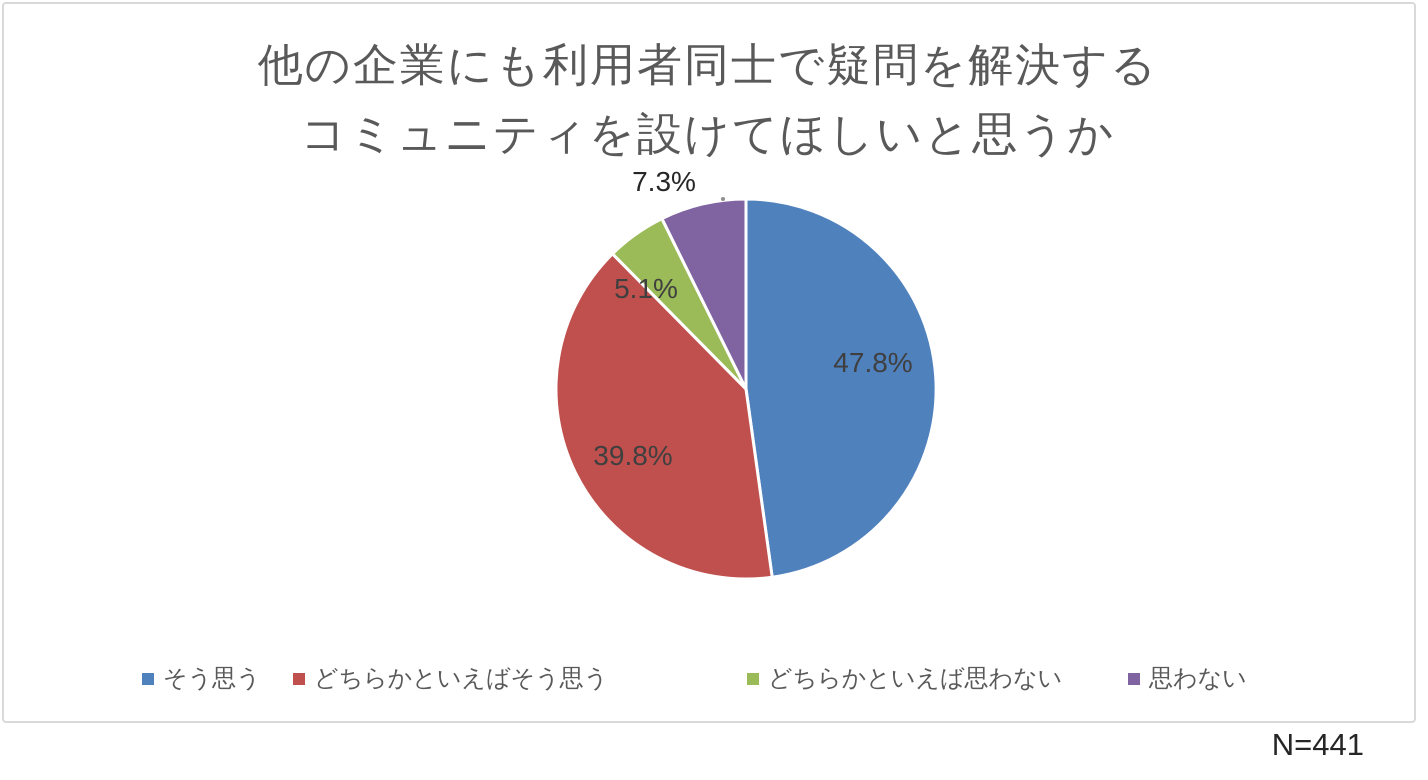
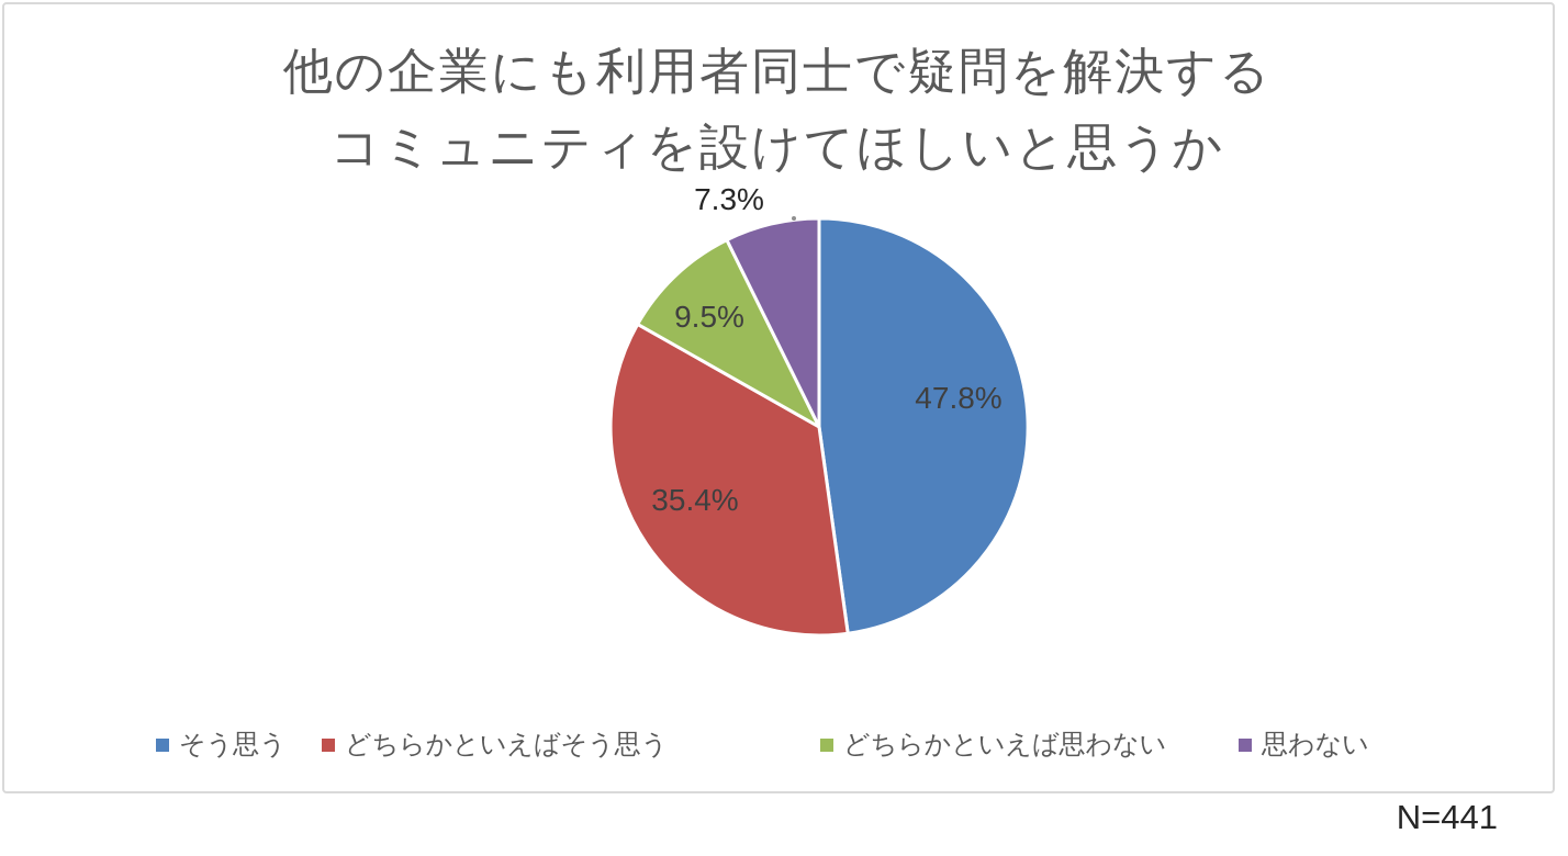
どちらかといえばそう思う: 39.8% -> 35.4%
どちらかといえば思わない: 5.1% -> 9.5%
